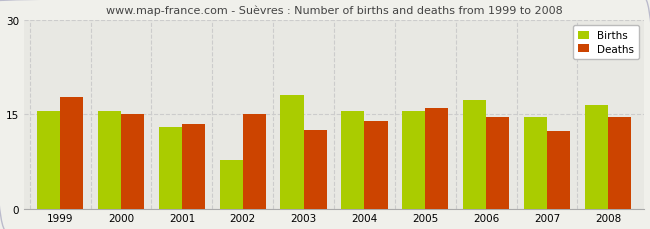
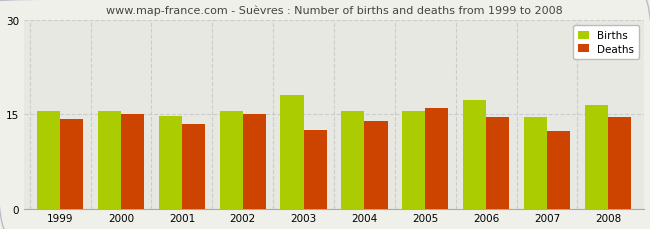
Deaths/1999: 17.8 -> 14.3
Births/2001: 13.0 -> 14.8
Births/2002: 7.8 -> 15.5
